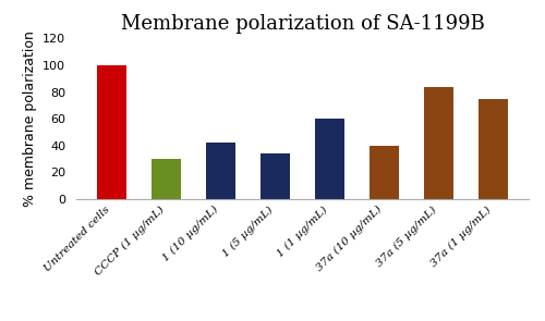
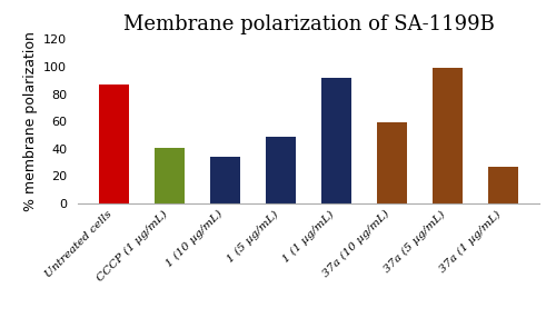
Untreated cells: 100 -> 87
CCCP (1 µg/mL): 30 -> 41
1 (10 µg/mL): 42 -> 34
1 (5 µg/mL): 34 -> 49
1 (1 µg/mL): 60 -> 92
37a (10 µg/mL): 40 -> 59
37a (5 µg/mL): 84 -> 99
37a (1 µg/mL): 75 -> 27
